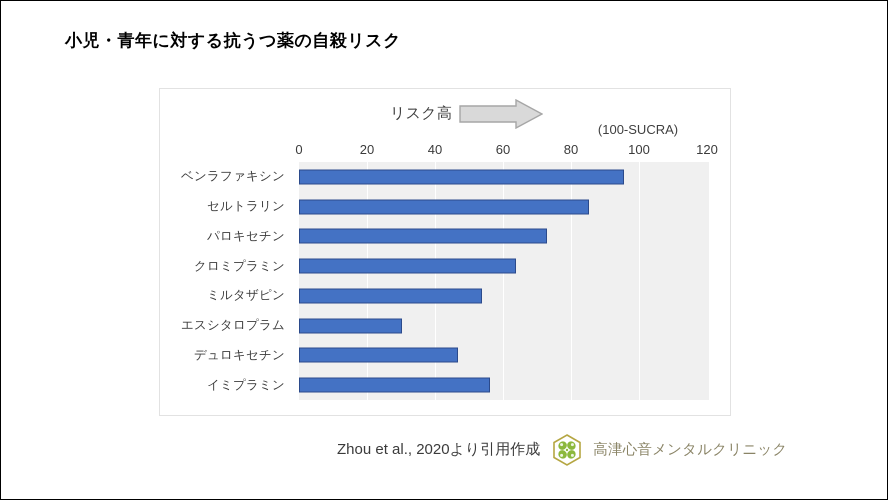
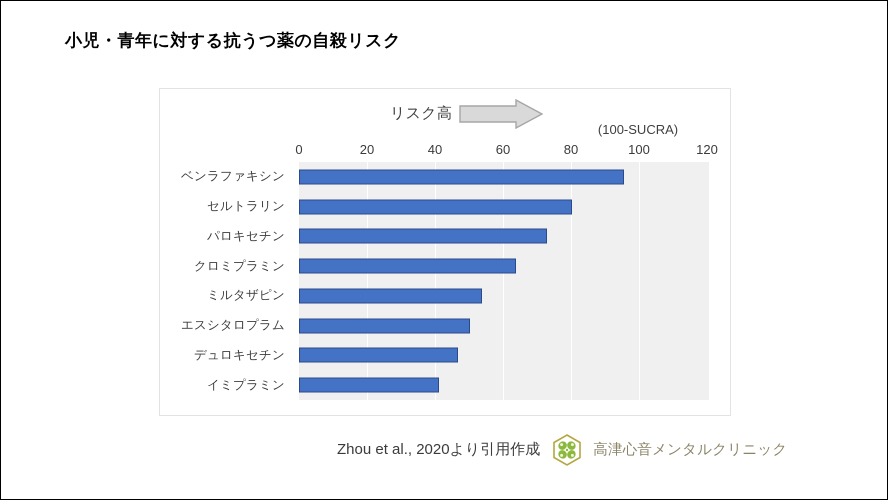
セルトラリン: 85 -> 80
エスシタロプラム: 30 -> 50
イミプラミン: 56 -> 41
